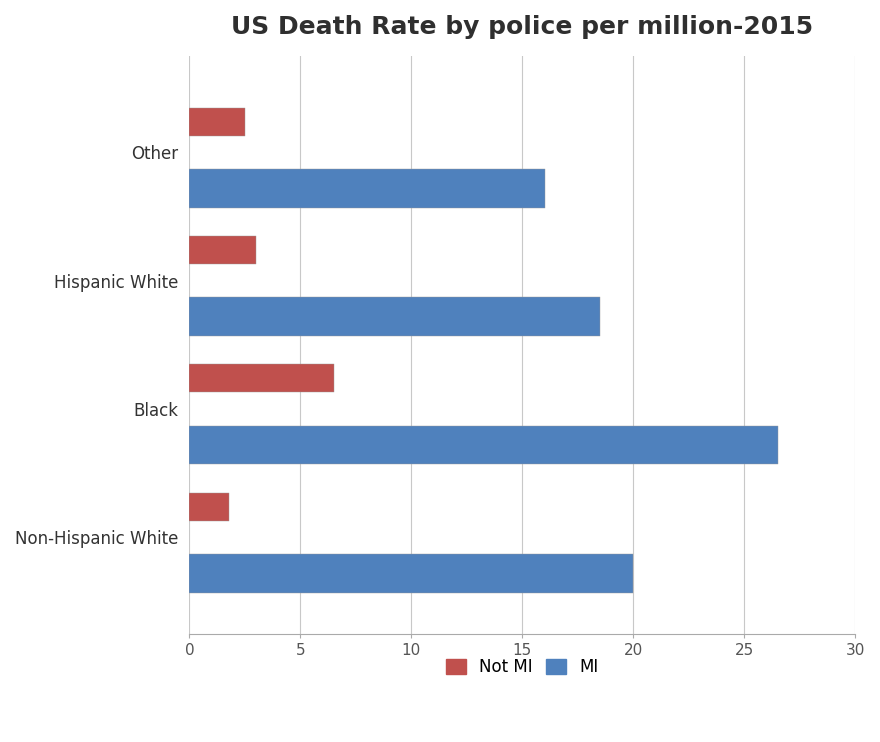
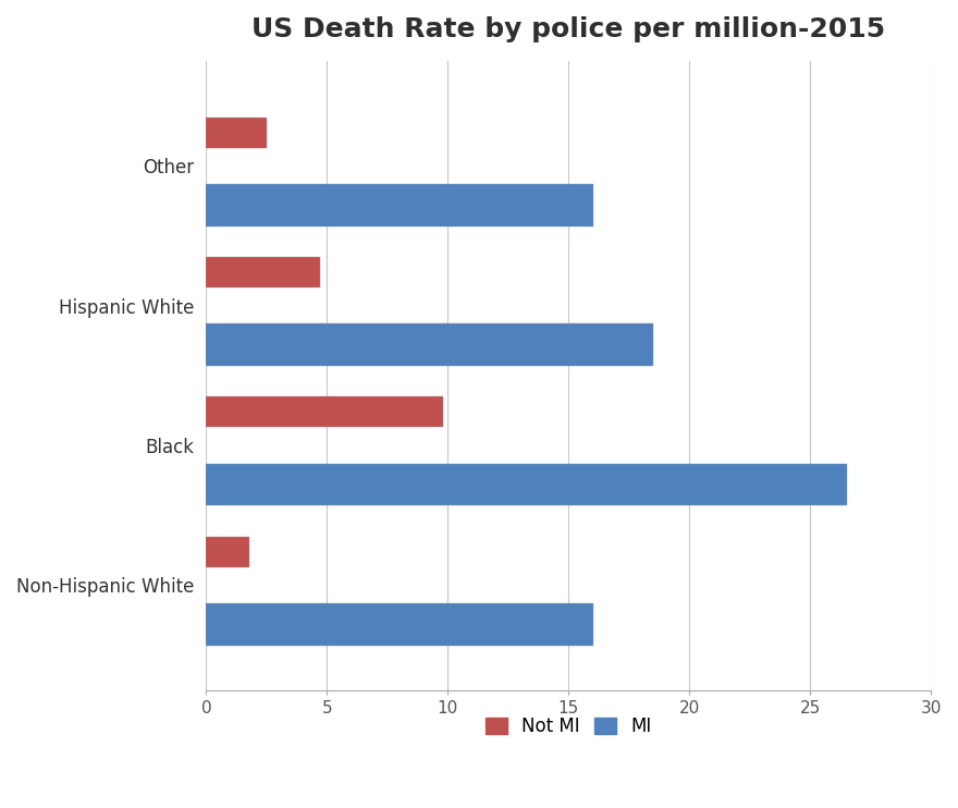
Not MI/Hispanic White: 3.0 -> 4.7
Not MI/Black: 6.5 -> 9.8
MI/Non-Hispanic White: 20.0 -> 16.0
